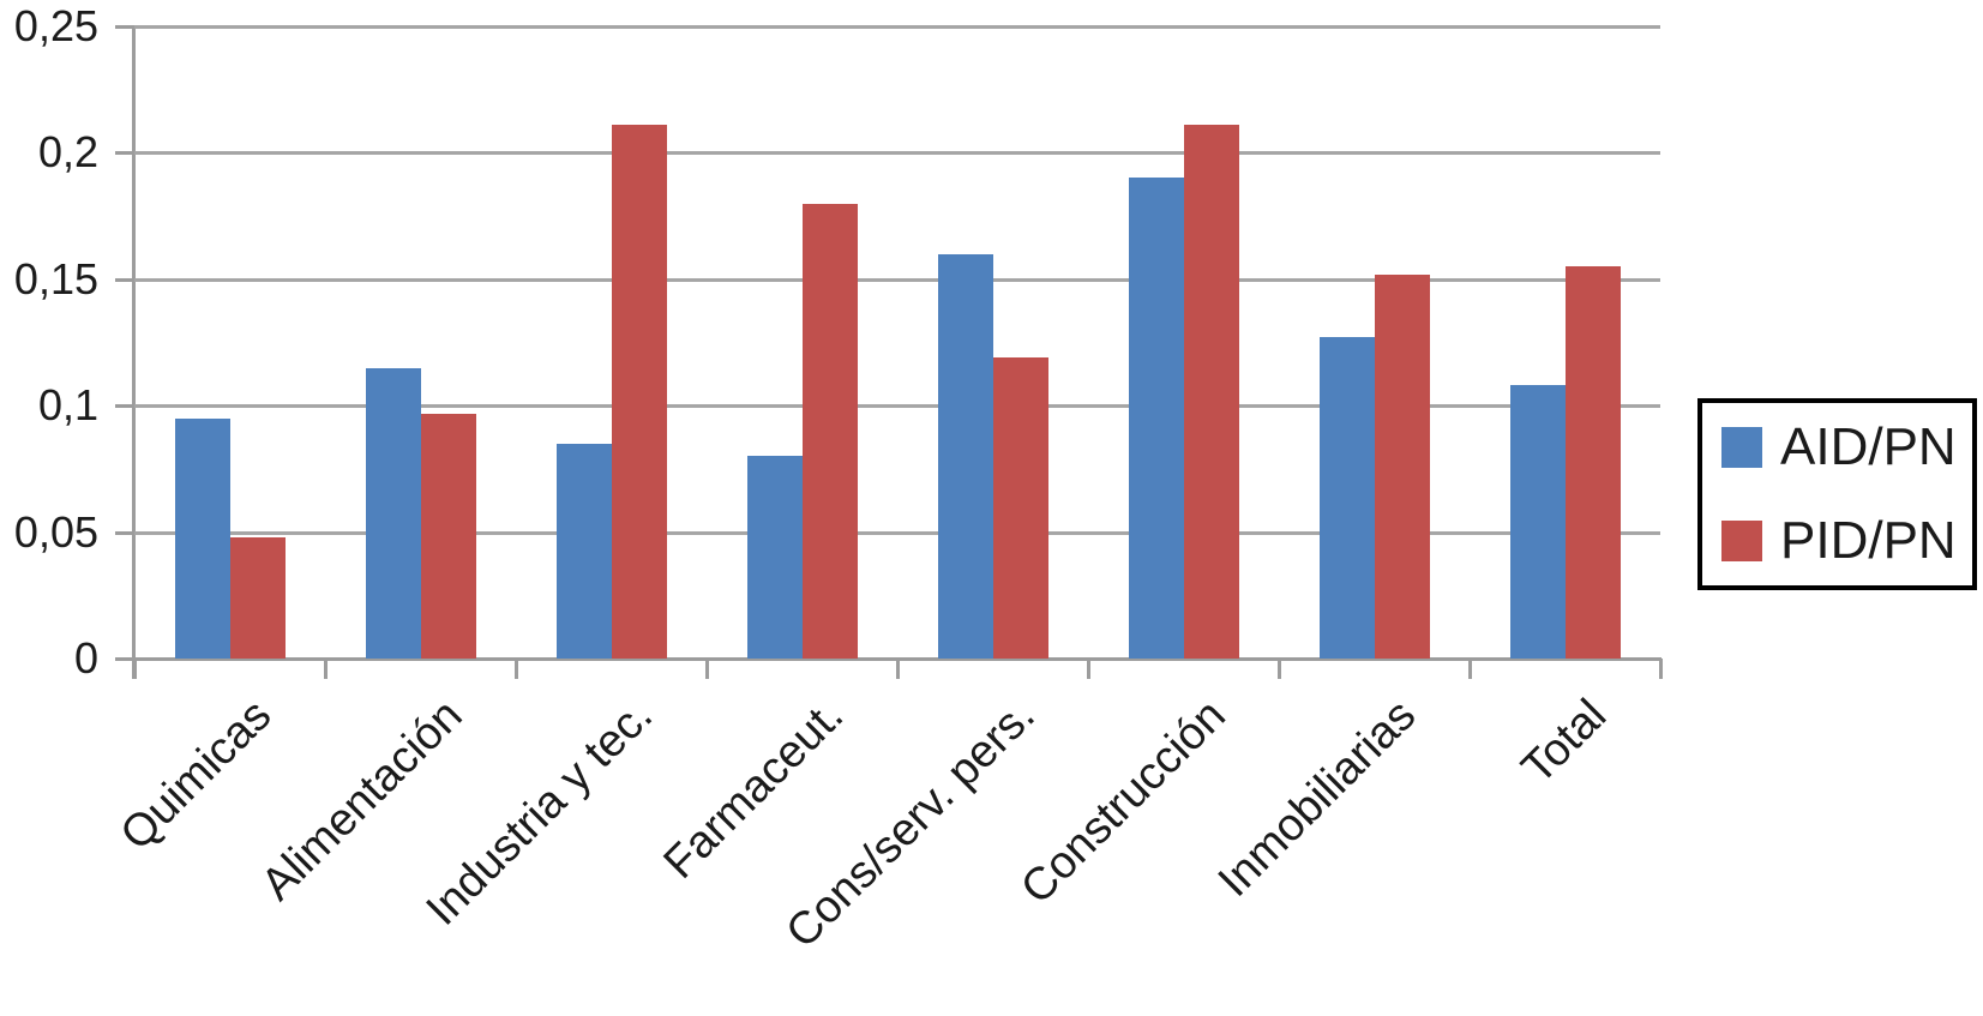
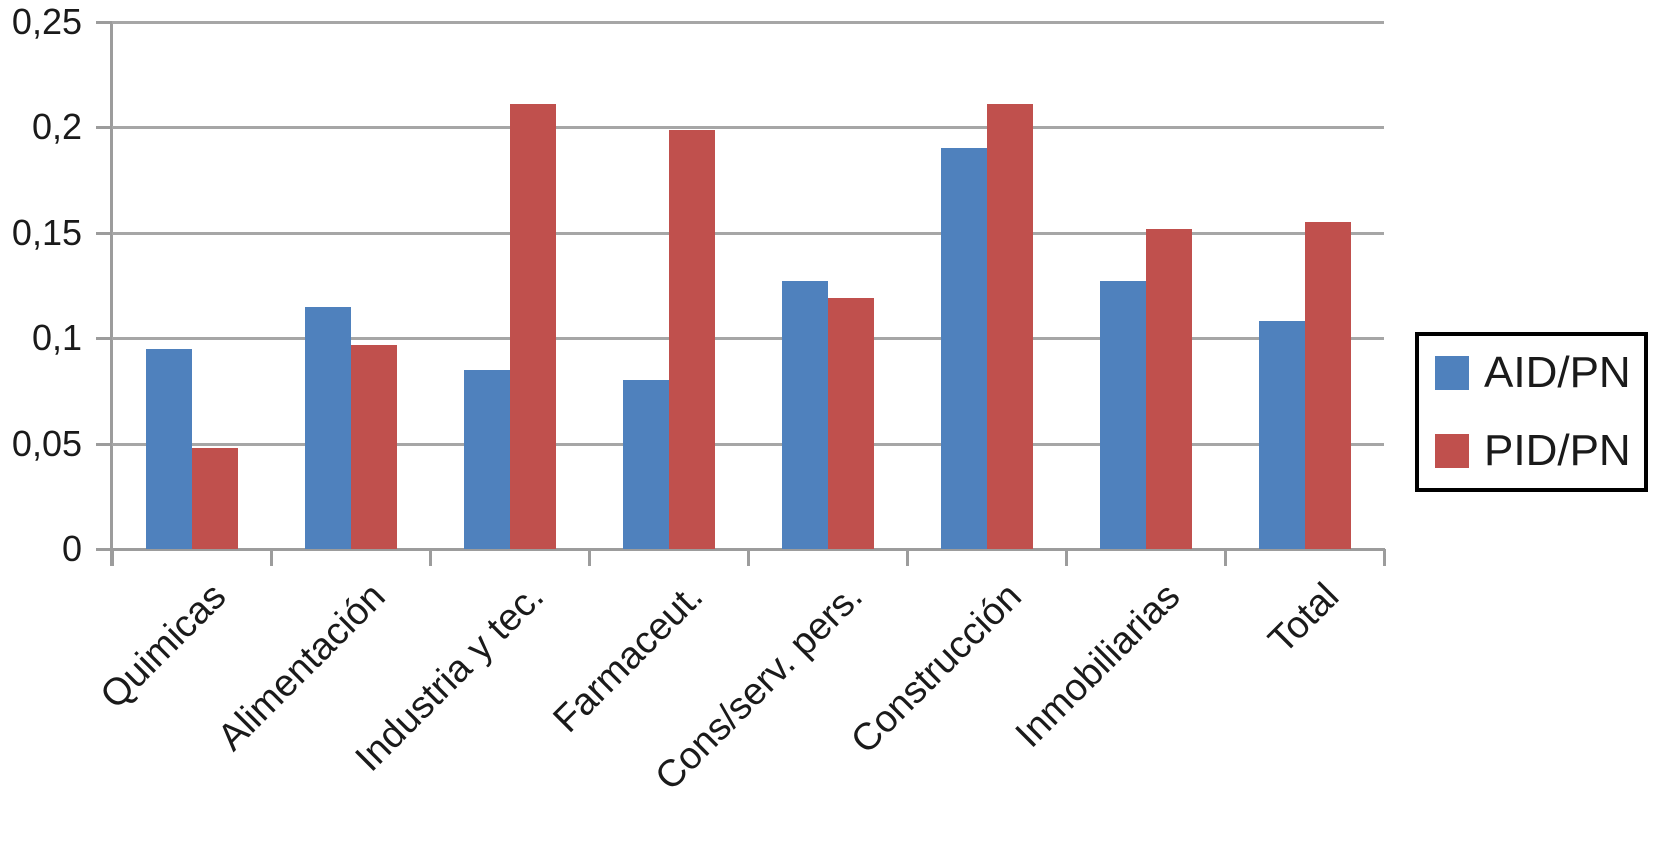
PID/PN/Farmaceut.: 0,18 -> 0,20
AID/PN/Cons/serv. pers.: 0,16 -> 0,13
